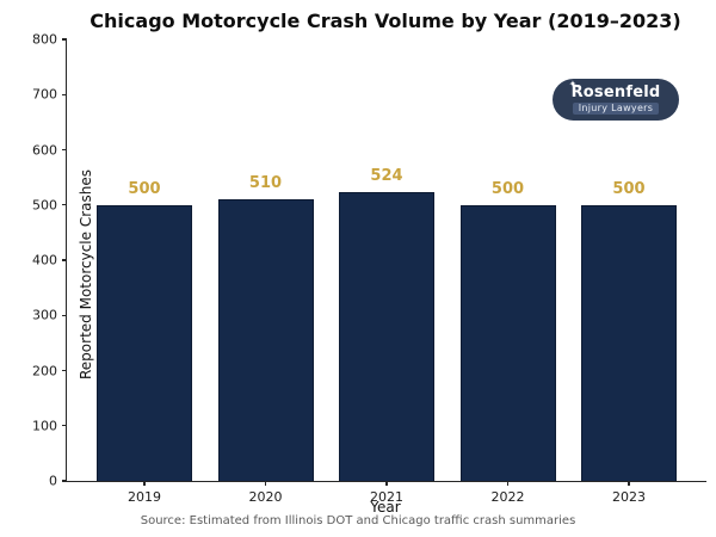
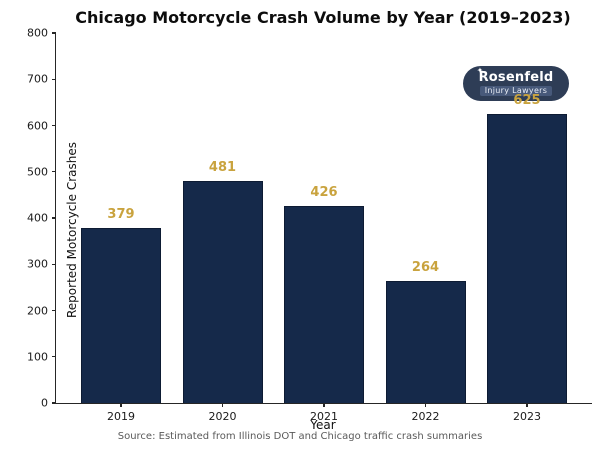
2019: 500 -> 379
2020: 510 -> 481
2021: 524 -> 426
2022: 500 -> 264
2023: 500 -> 625
